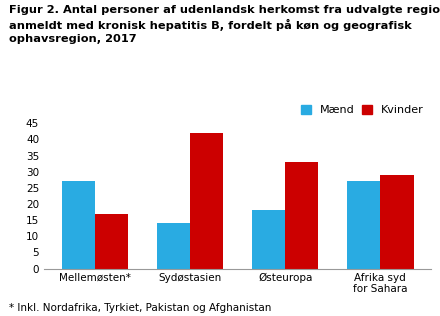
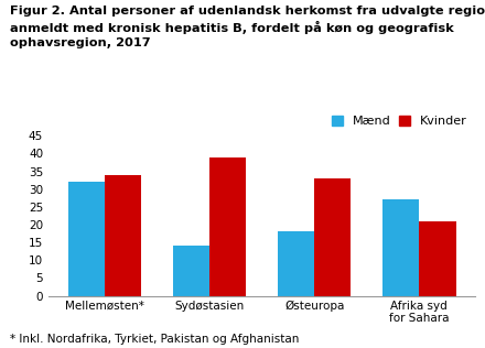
Mænd/Mellemøsten*: 27 -> 32
Kvinder/Mellemøsten*: 17 -> 34
Kvinder/Sydøstasien: 42 -> 39
Kvinder/Afrika syd for Sahara: 29 -> 21
